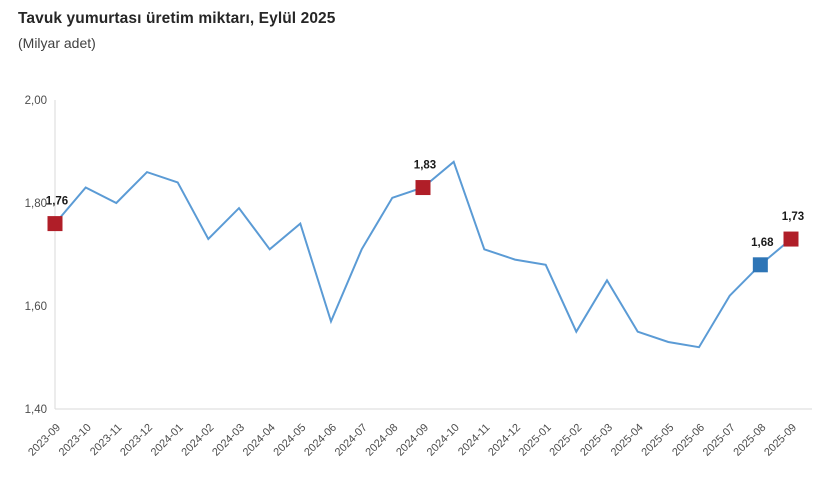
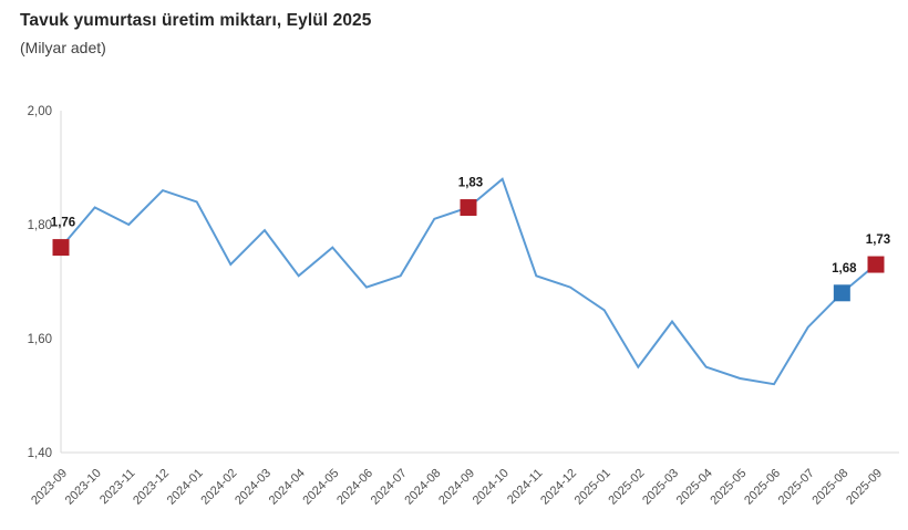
2024-06: 1,57 -> 1,69
2025-01: 1,68 -> 1,65
2025-03: 1,65 -> 1,63
